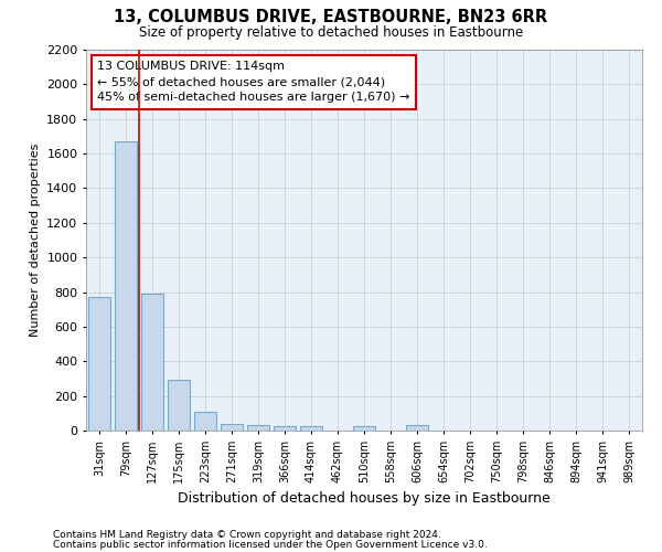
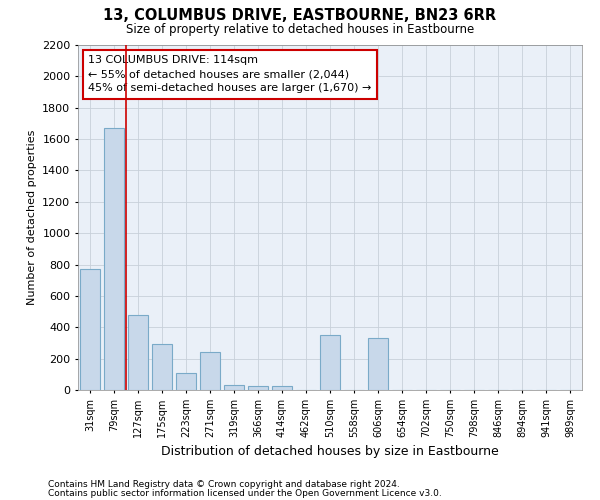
127sqm: 790 -> 480
271sqm: 40 -> 240
510sqm: 20 -> 350
606sqm: 30 -> 330
